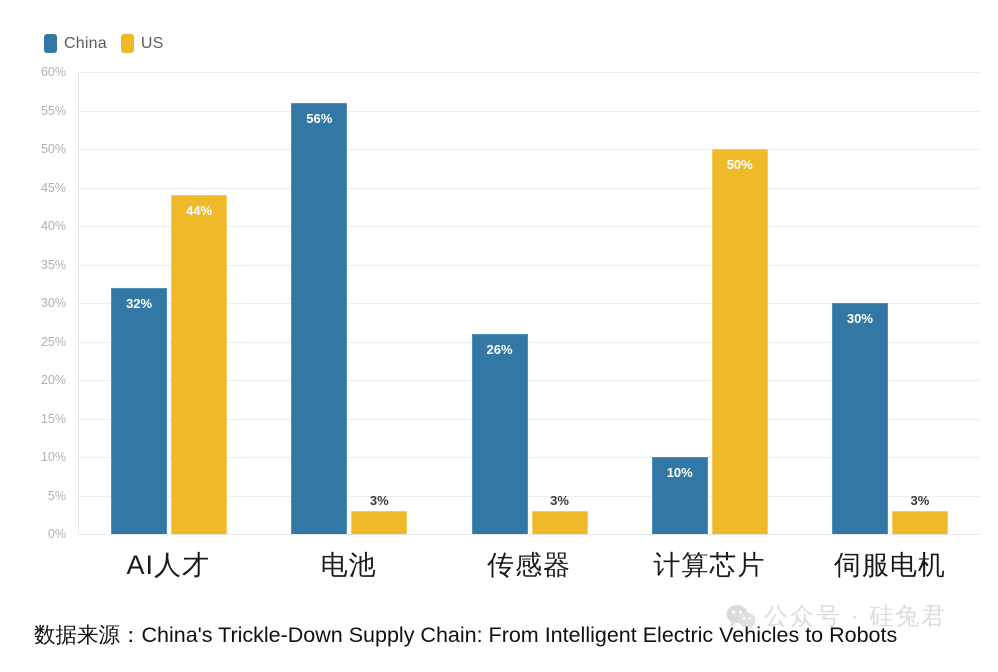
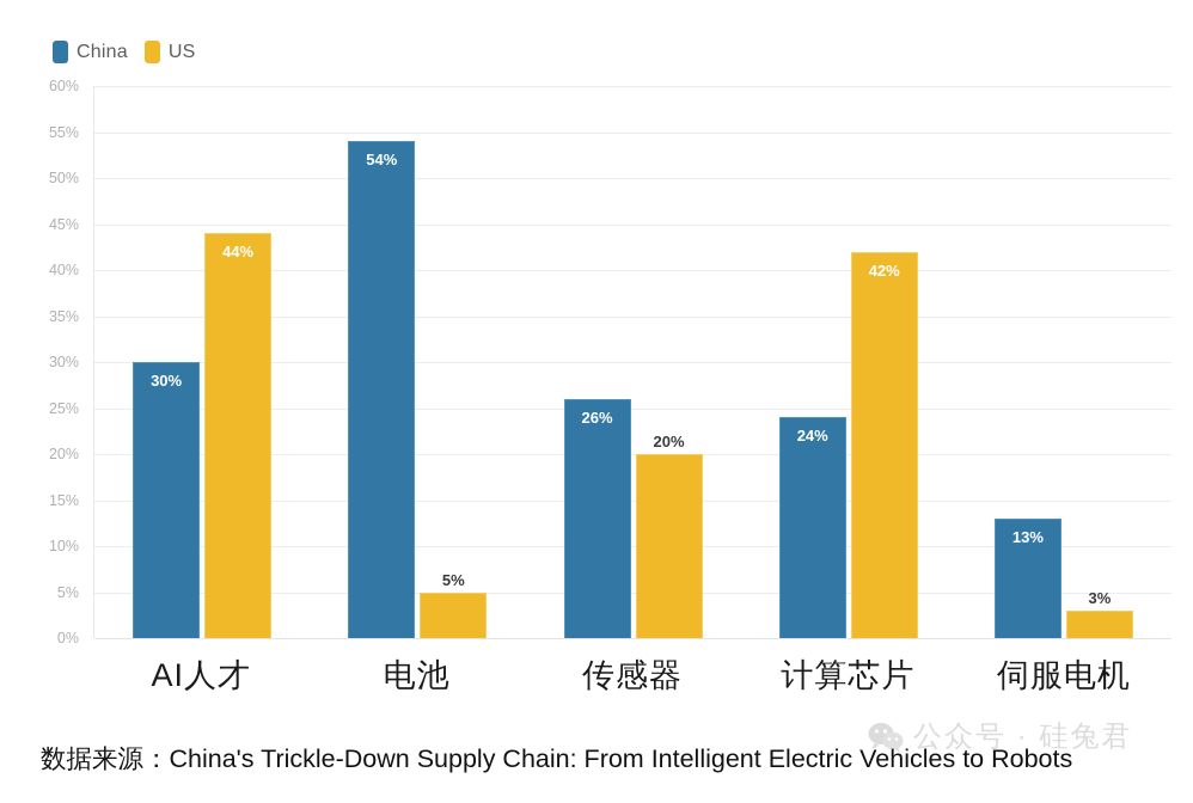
China/AI人才: 32% -> 30%
China/电池: 56% -> 54%
US/电池: 3% -> 5%
US/传感器: 3% -> 20%
China/计算芯片: 10% -> 24%
US/计算芯片: 50% -> 42%
China/伺服电机: 30% -> 13%
